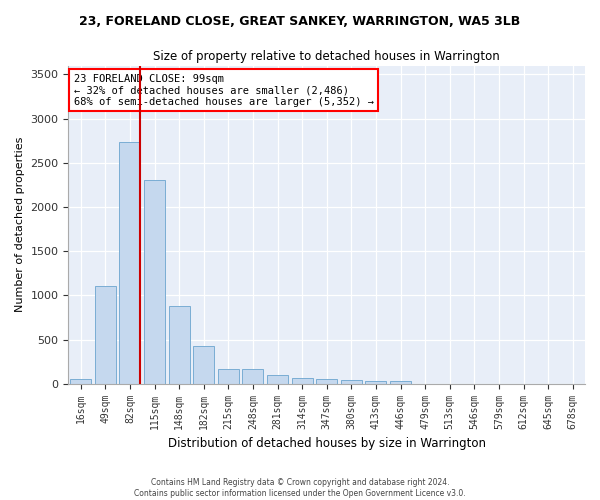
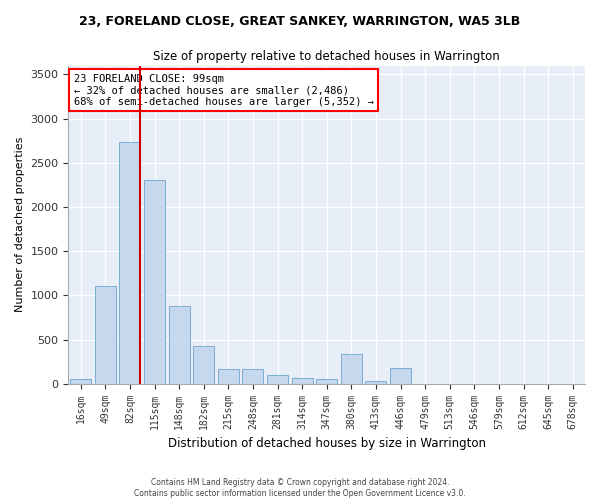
380sqm: 40 -> 340
446sqm: 20 -> 180
